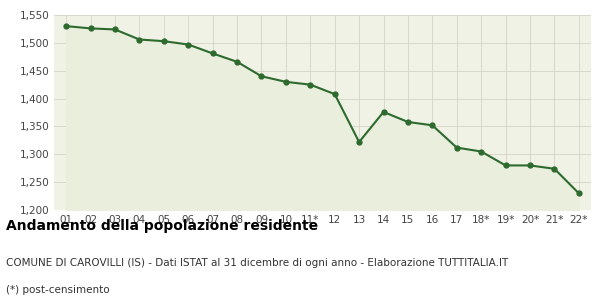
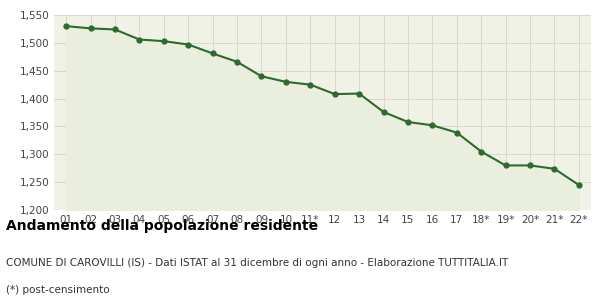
13: 1,322 -> 1,409
17: 1,312 -> 1,339
22*: 1,230 -> 1,245
